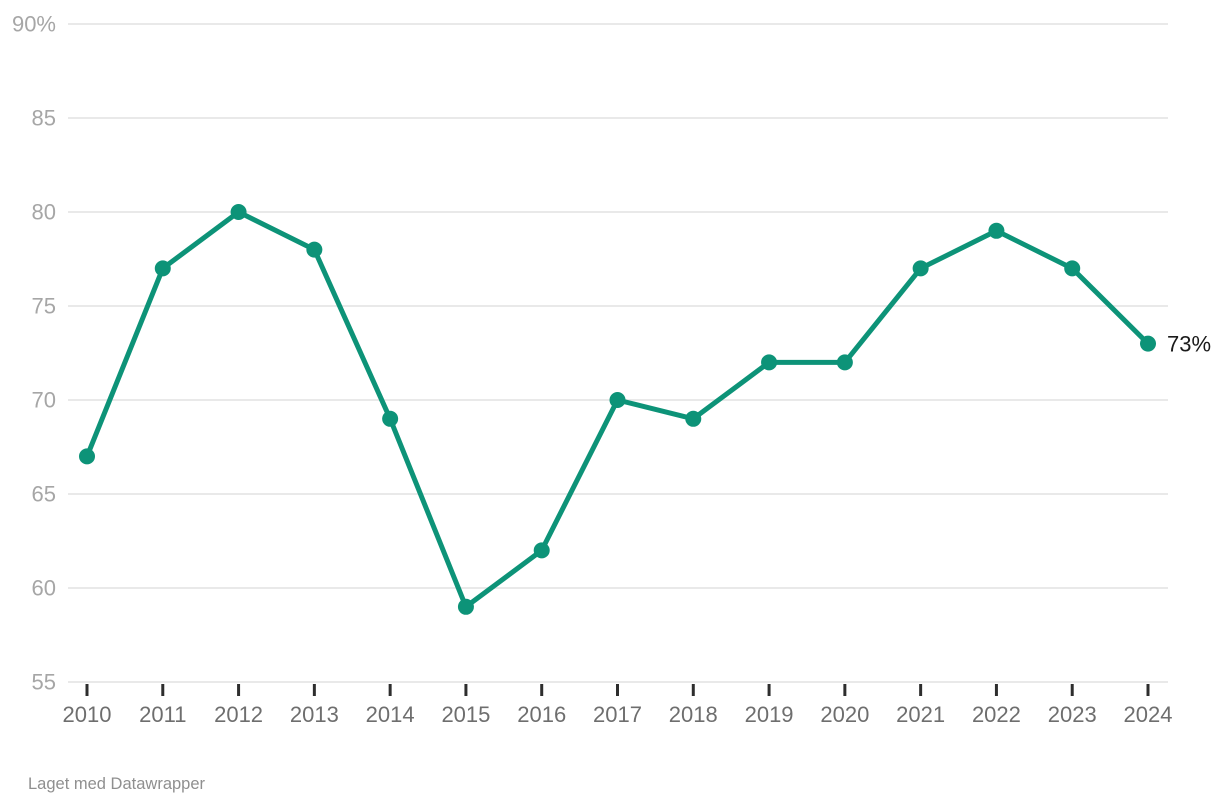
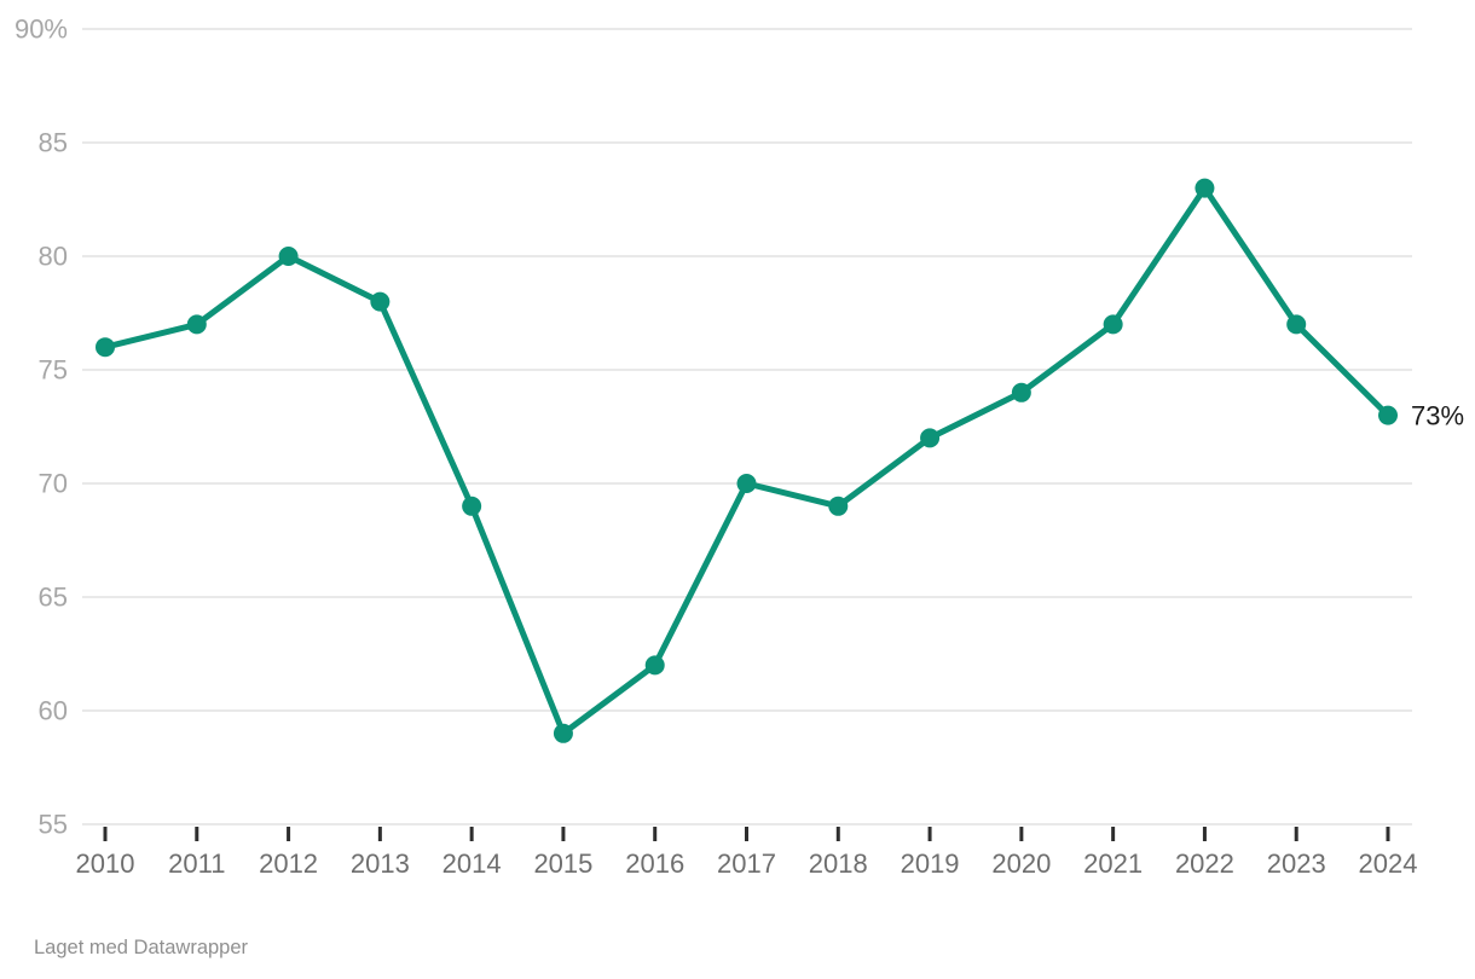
2010: 67% -> 76%
2020: 72% -> 74%
2022: 79% -> 83%
